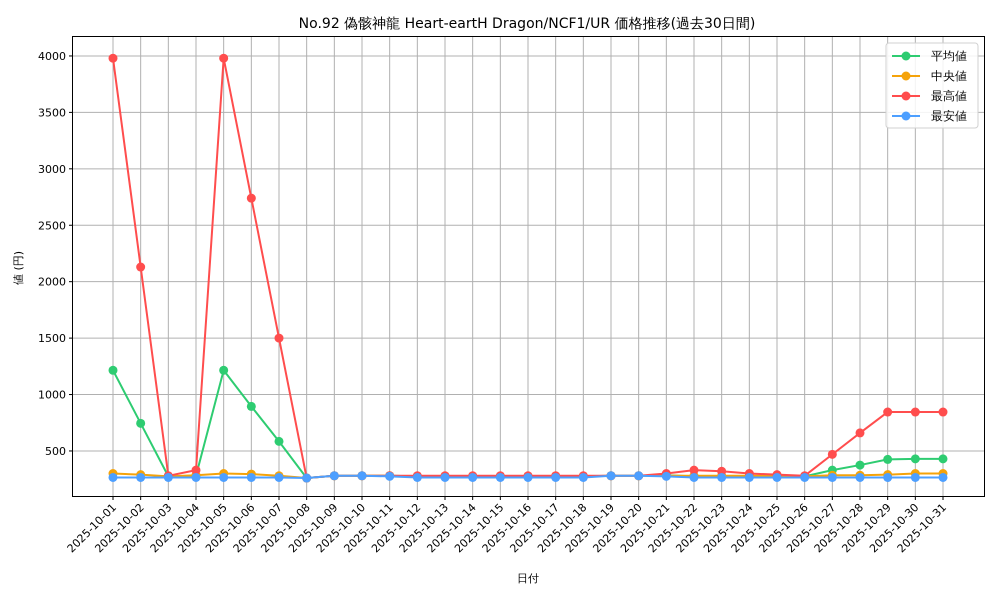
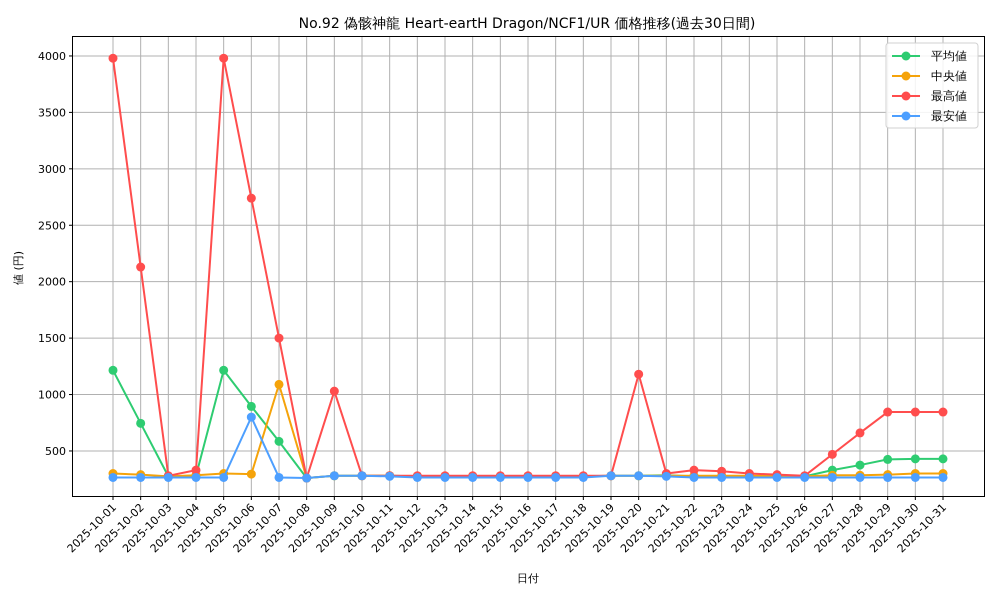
最安値/2025-10-06: 260 -> 800
中央値/2025-10-07: 280 -> 1090
最高値/2025-10-09: 280 -> 1030
最高値/2025-10-20: 280 -> 1180
